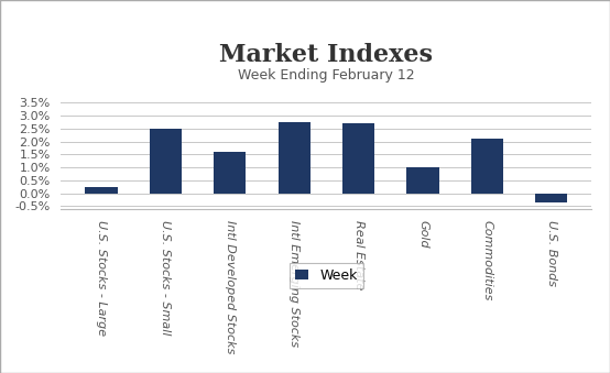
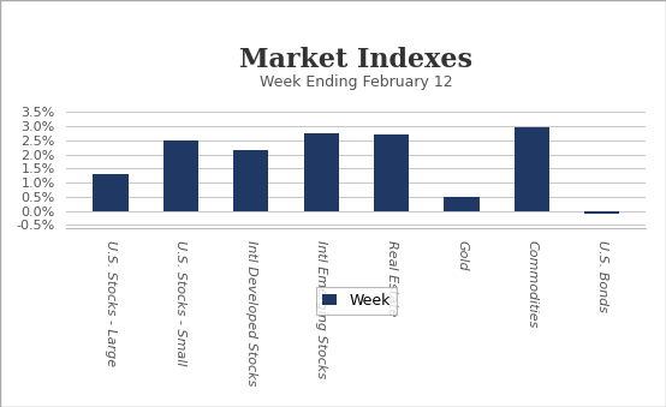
U.S. Stocks - Large: 0.25% -> 1.30%
Intl Developed Stocks: 1.60% -> 2.15%
Gold: 1.00% -> 0.50%
Commodities: 2.10% -> 2.95%
U.S. Bonds: -0.35% -> -0.10%
